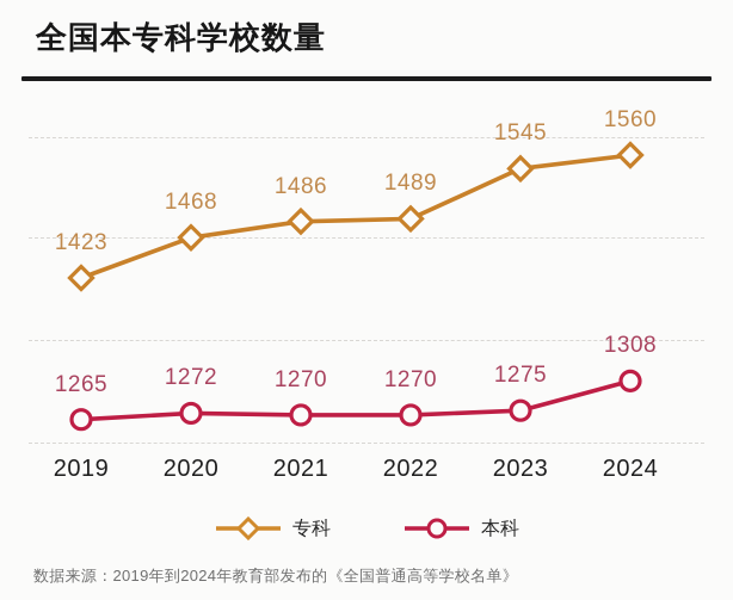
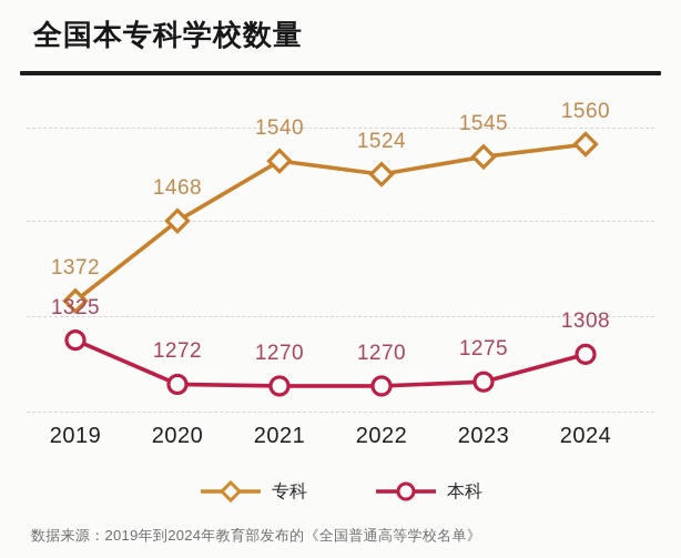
专科/2019: 1423 -> 1372
本科/2019: 1265 -> 1325
专科/2021: 1486 -> 1540
专科/2022: 1489 -> 1524
